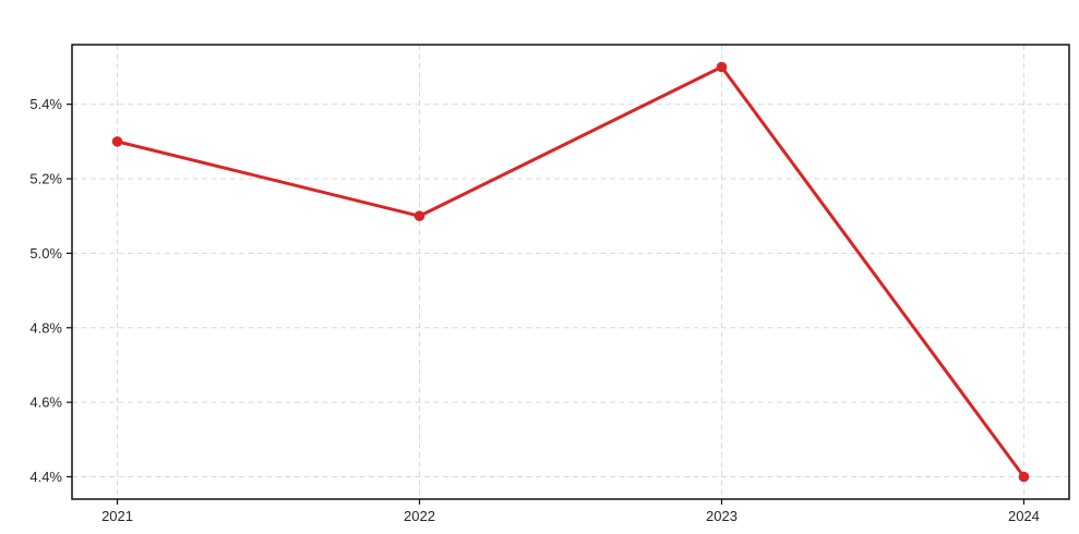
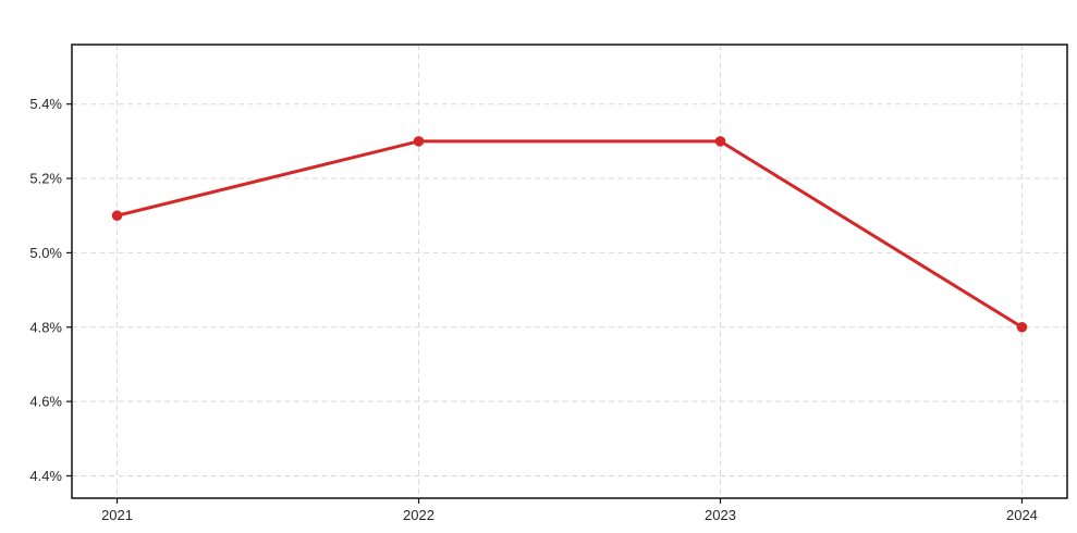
2021: 5.3% -> 5.1%
2022: 5.1% -> 5.3%
2023: 5.5% -> 5.3%
2024: 4.4% -> 4.8%
